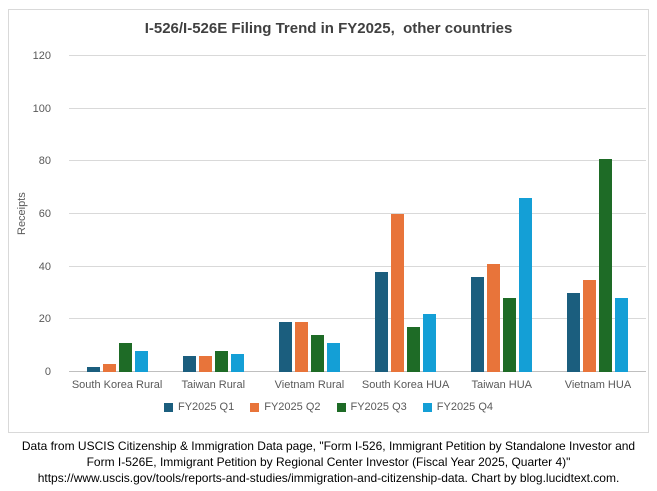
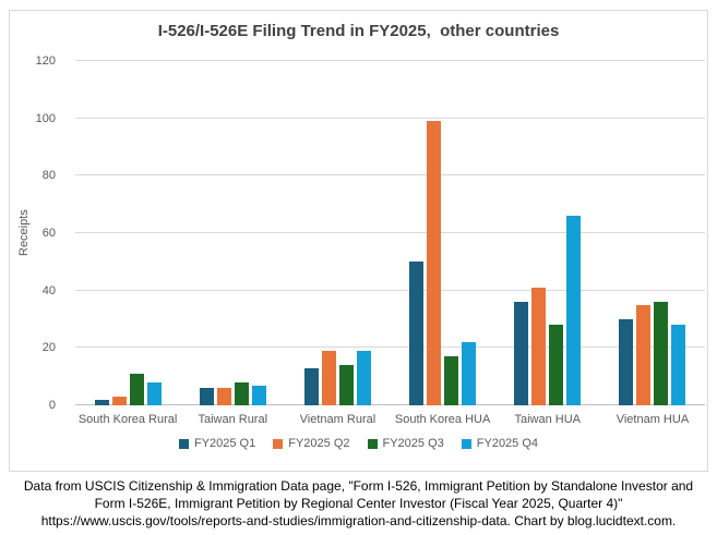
FY2025 Q1/Vietnam Rural: 19 -> 13
FY2025 Q4/Vietnam Rural: 11 -> 19
FY2025 Q1/South Korea HUA: 38 -> 50
FY2025 Q2/South Korea HUA: 60 -> 99
FY2025 Q3/Vietnam HUA: 81 -> 36
